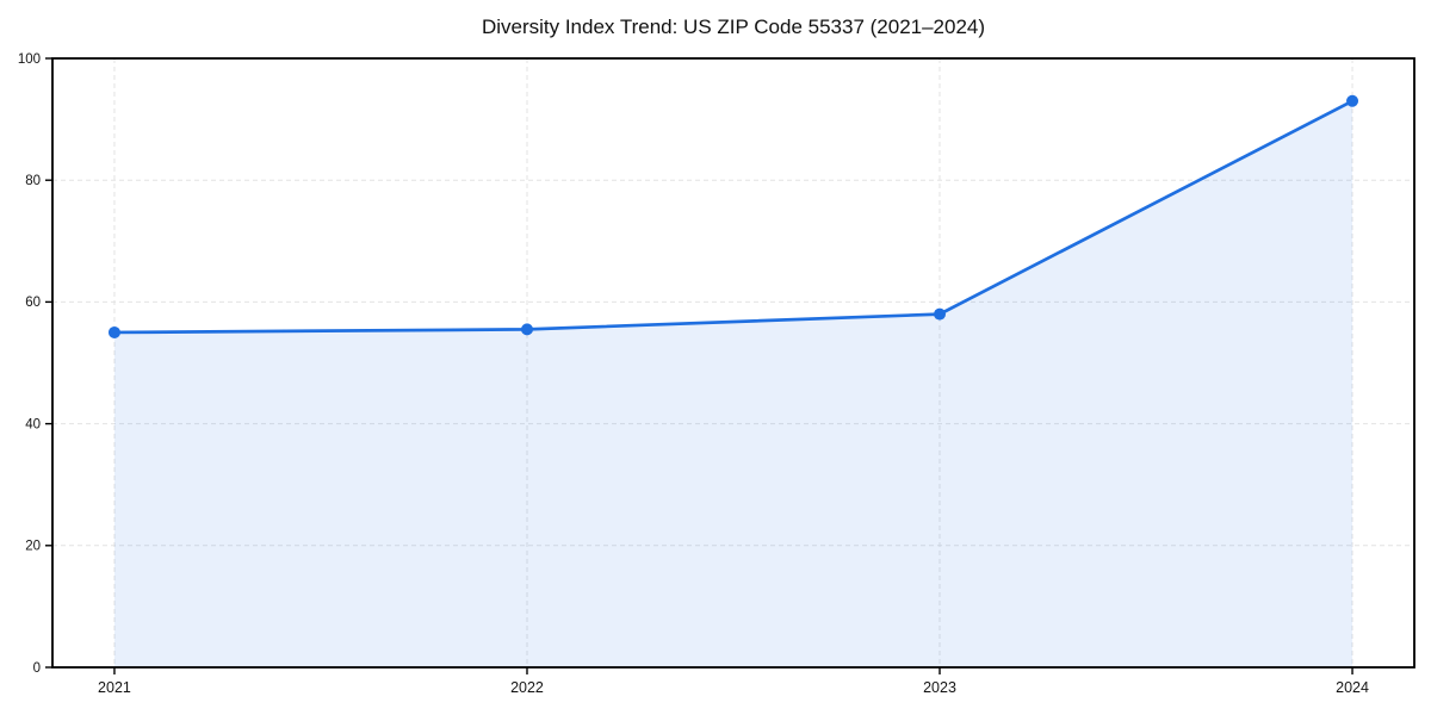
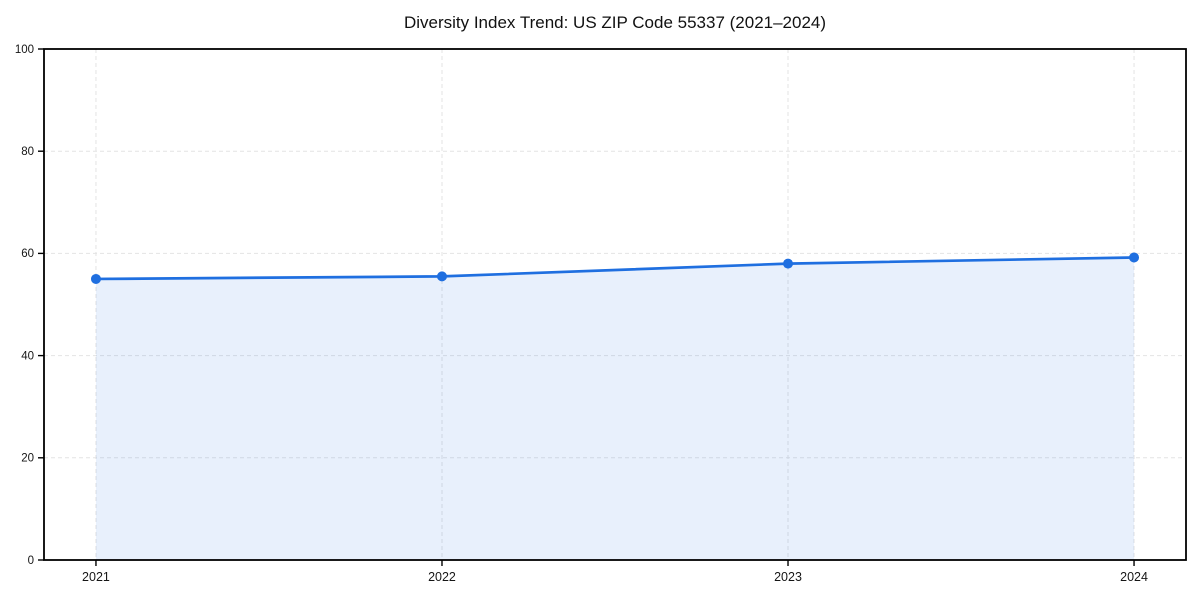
2024: 93 -> 59
